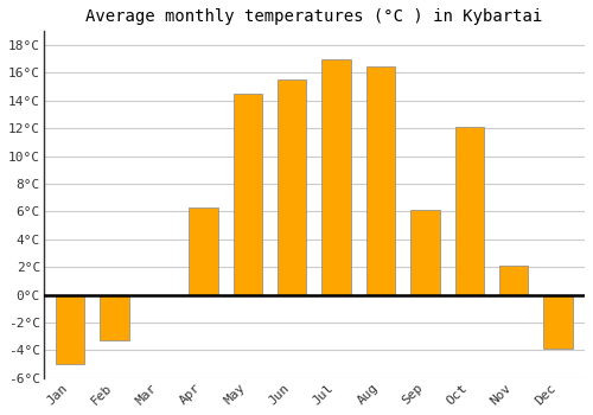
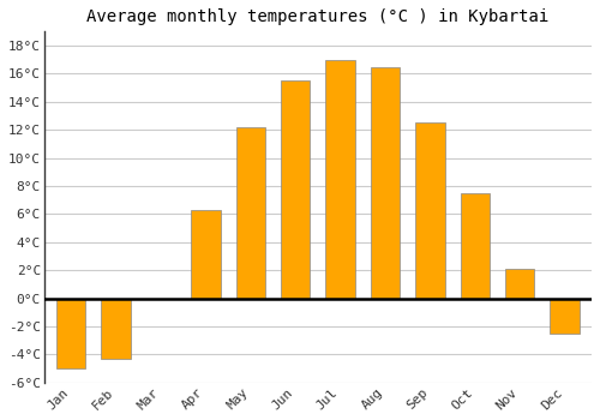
Feb: -3.3°C -> -4.3°C
May: 14.5°C -> 12.2°C
Sep: 6.1°C -> 12.5°C
Oct: 12.1°C -> 7.5°C
Dec: -3.9°C -> -2.5°C
